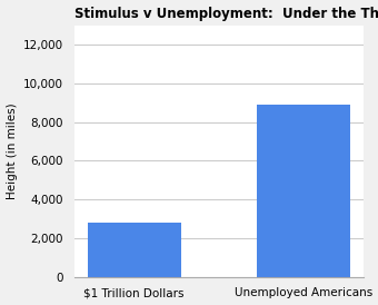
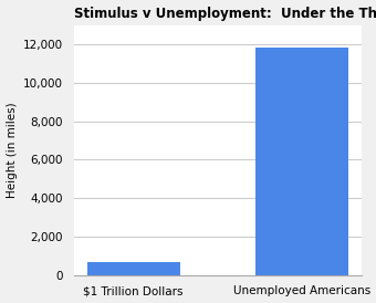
$1 Trillion Dollars: 2,800 -> 700
Unemployed Americans: 8,900 -> 11,800
